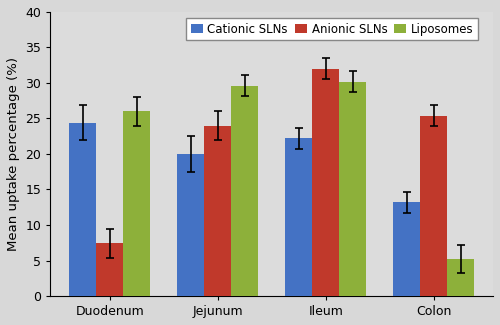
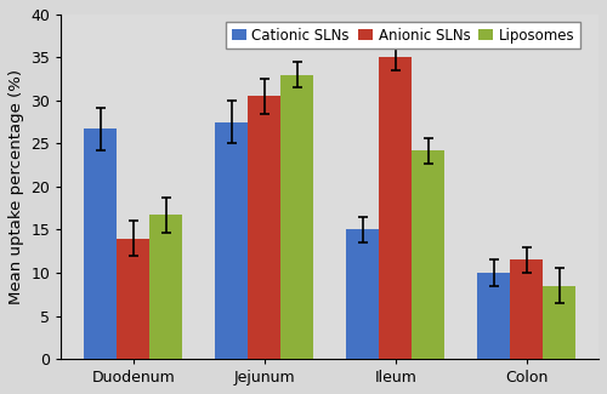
Cationic SLNs/Duodenum: 24.4 -> 26.7
Anionic SLNs/Duodenum: 7.4 -> 14.0
Liposomes/Duodenum: 26.0 -> 16.7
Cationic SLNs/Jejunum: 20.0 -> 27.5
Anionic SLNs/Jejunum: 24.0 -> 30.5
Liposomes/Jejunum: 29.6 -> 33.0
Cationic SLNs/Ileum: 22.2 -> 15.0
Anionic SLNs/Ileum: 32.0 -> 35.0
Liposomes/Ileum: 30.2 -> 24.2
Cationic SLNs/Colon: 13.2 -> 10.0
Anionic SLNs/Colon: 25.4 -> 11.5
Liposomes/Colon: 5.2 -> 8.5
